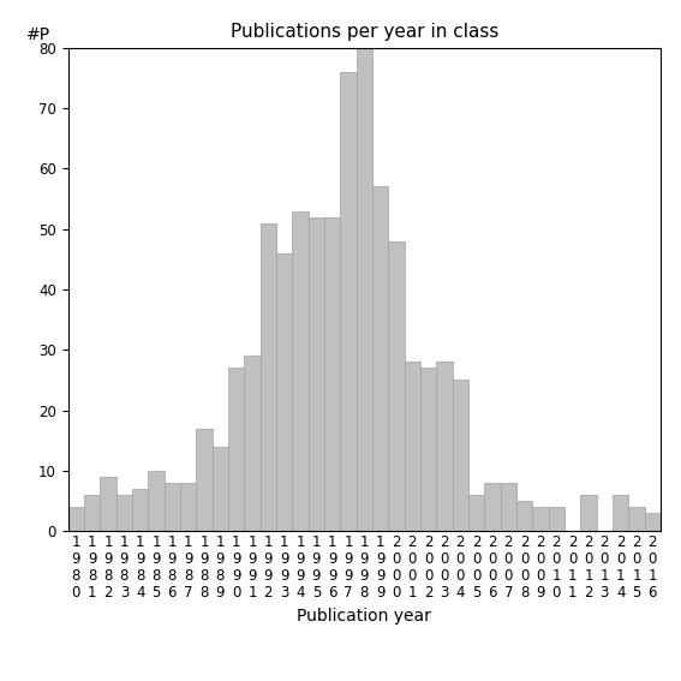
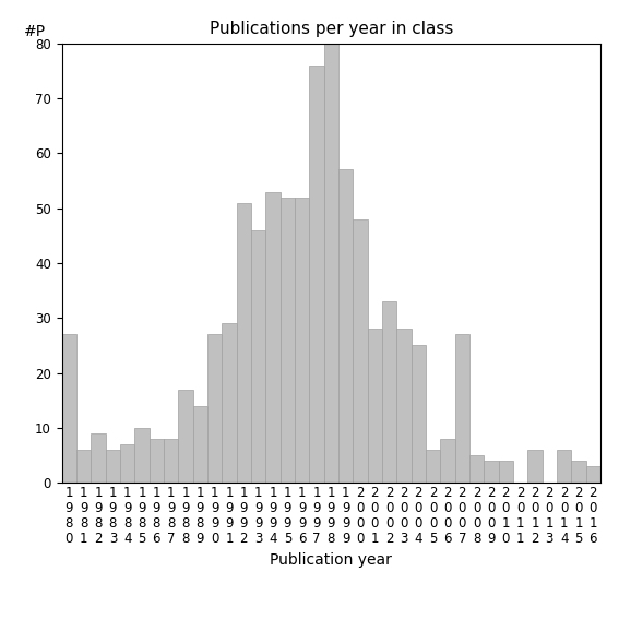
1 9 8 0: 4 -> 27
2 0 0 2: 27 -> 33
2 0 0 7: 8 -> 27
